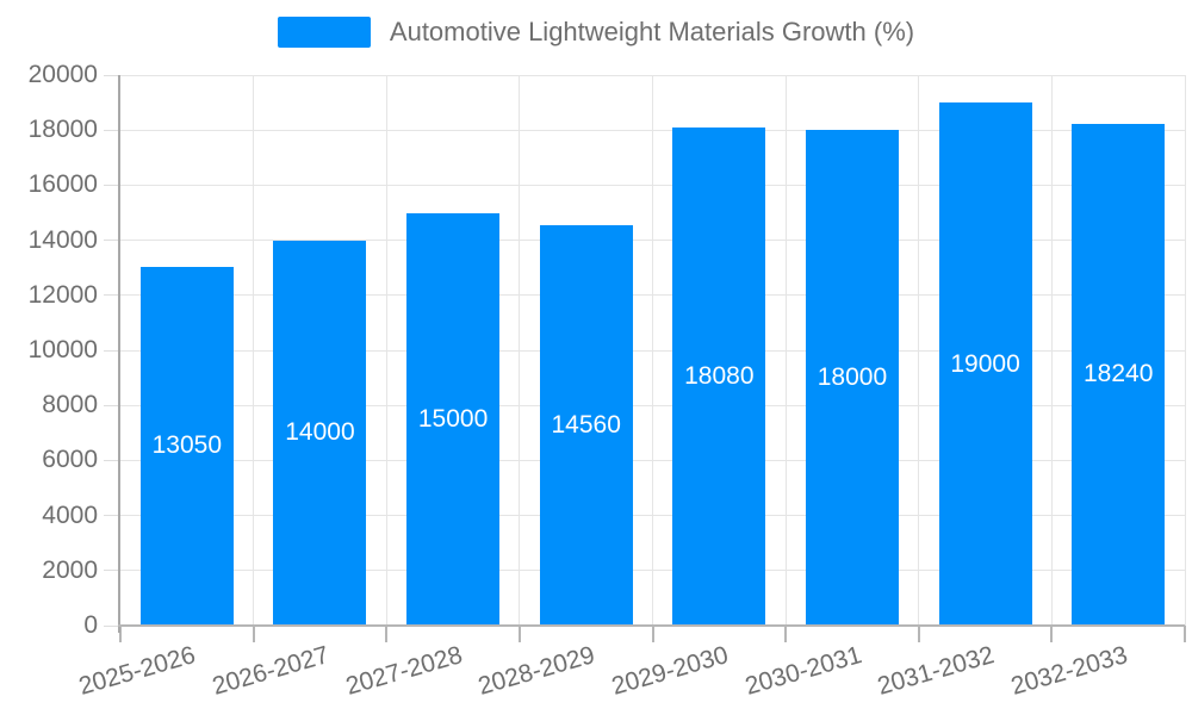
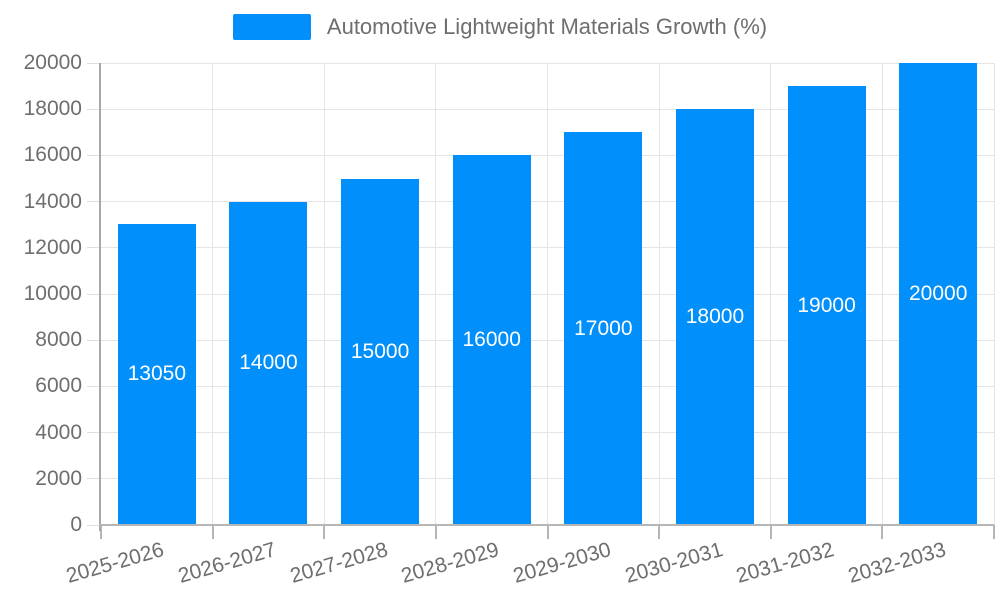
2028-2029: 14560 -> 16000
2029-2030: 18080 -> 17000
2032-2033: 18240 -> 20000
